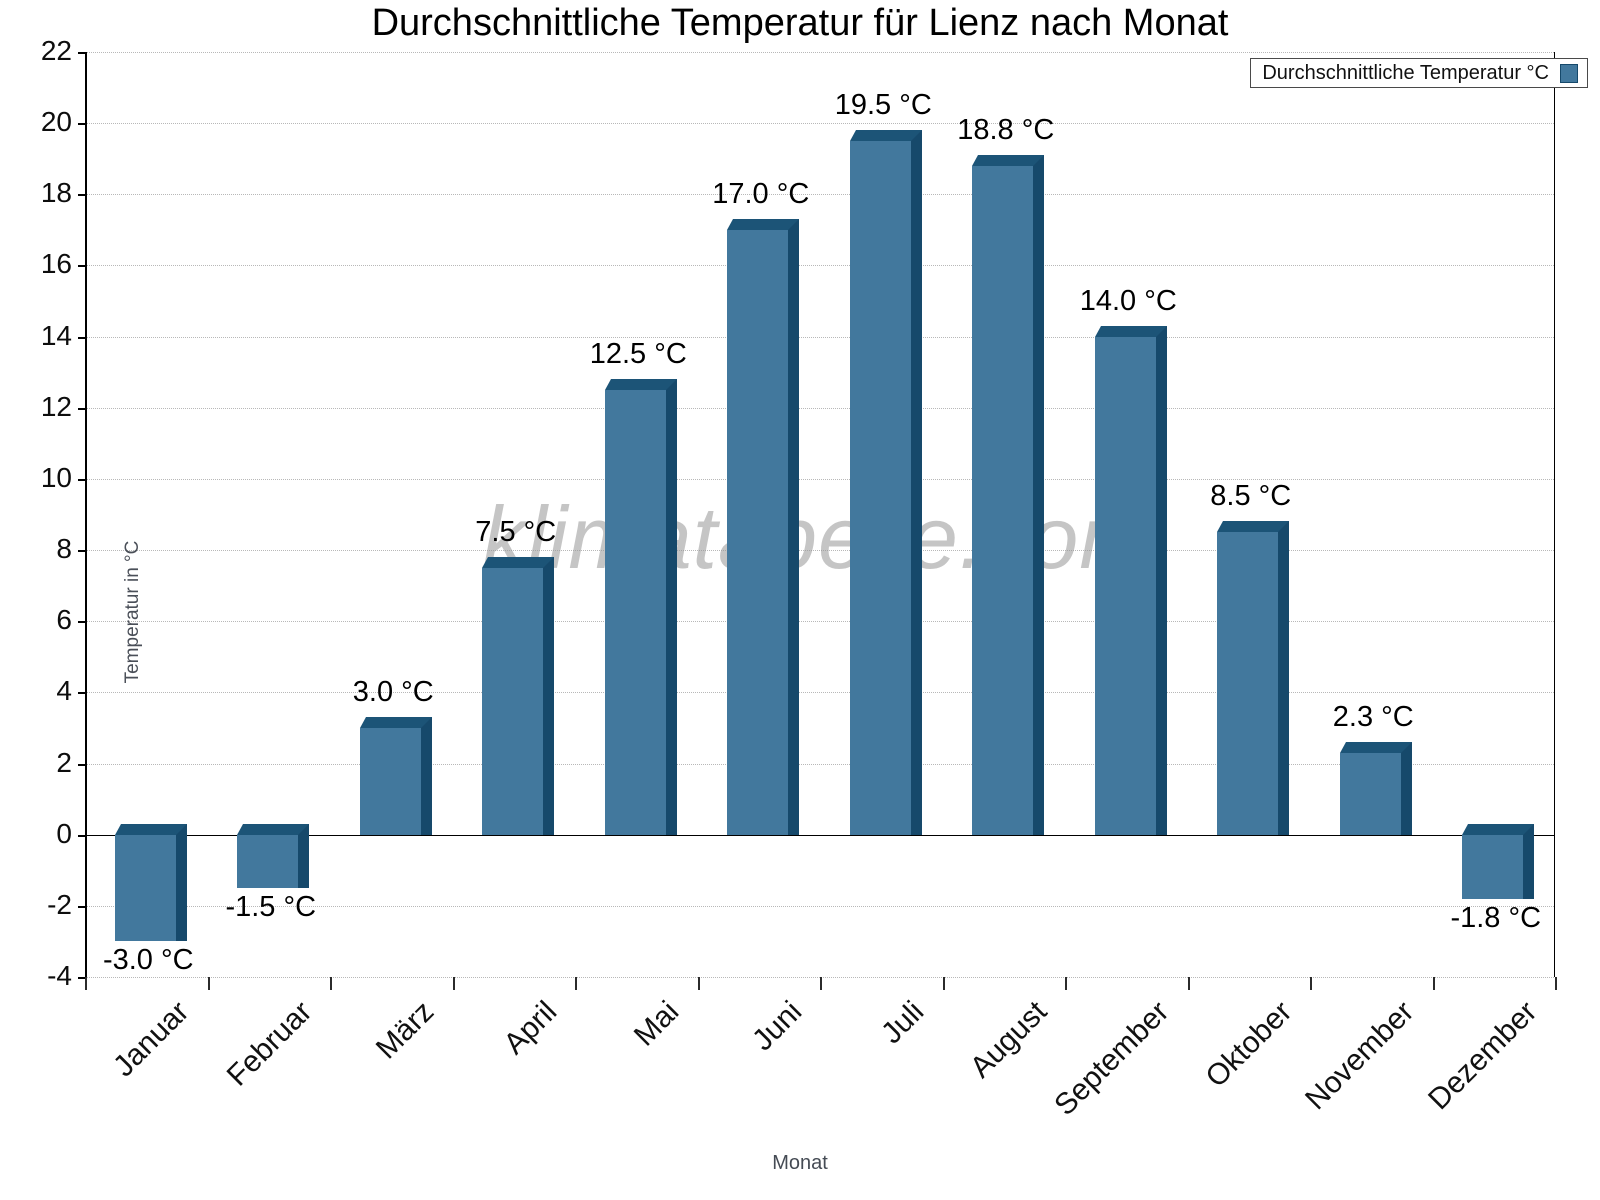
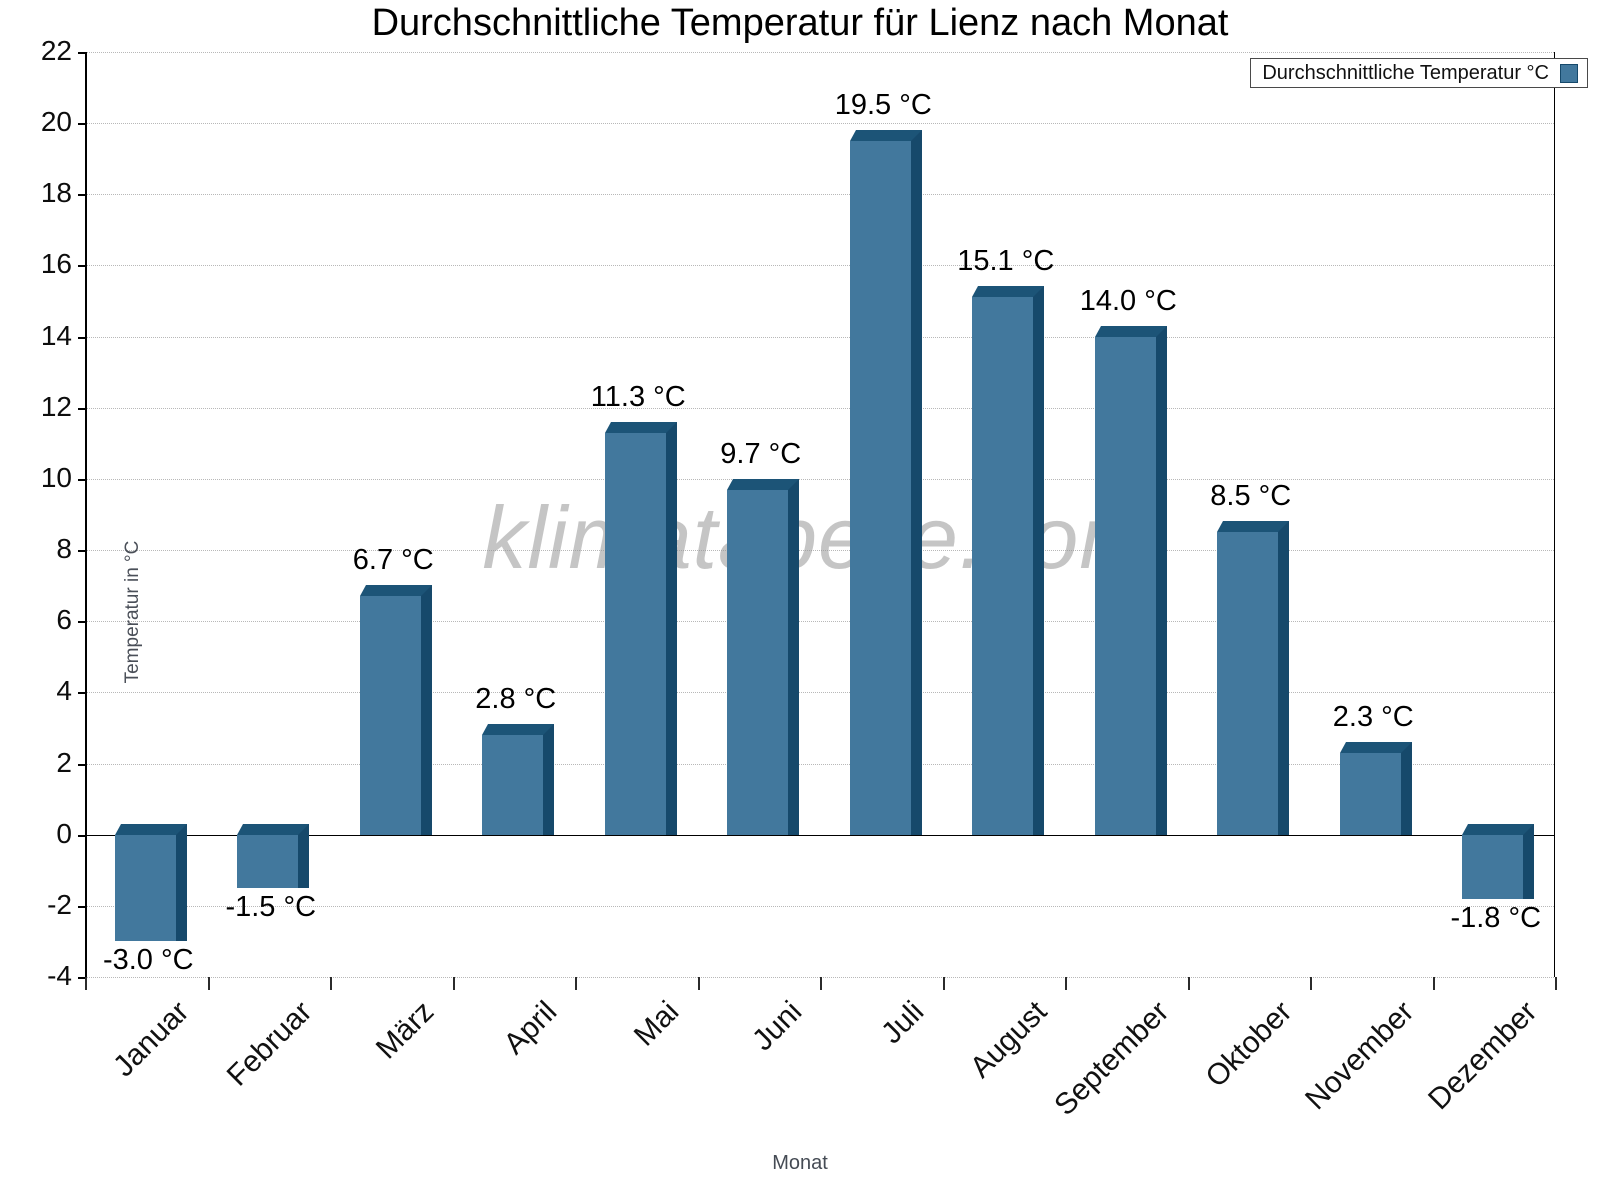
März: 3.0 -> 6.7
April: 7.5 -> 2.8
Mai: 12.5 -> 11.3
Juni: 17.0 -> 9.7
August: 18.8 -> 15.1
